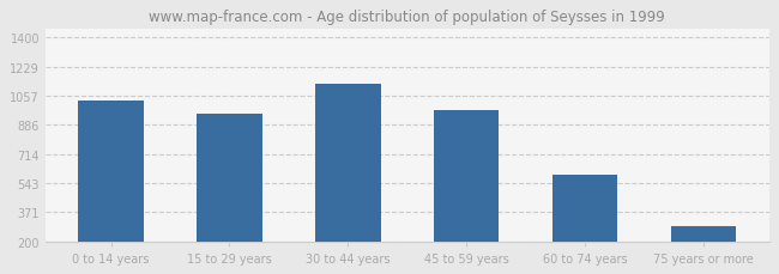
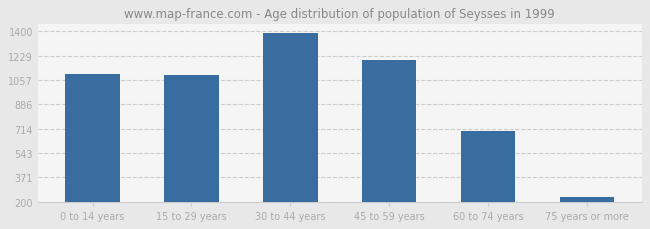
0 to 14 years: 1030 -> 1100
15 to 29 years: 950 -> 1090
30 to 44 years: 1130 -> 1390
45 to 59 years: 970 -> 1200
60 to 74 years: 590 -> 700
75 years or more: 290 -> 230
